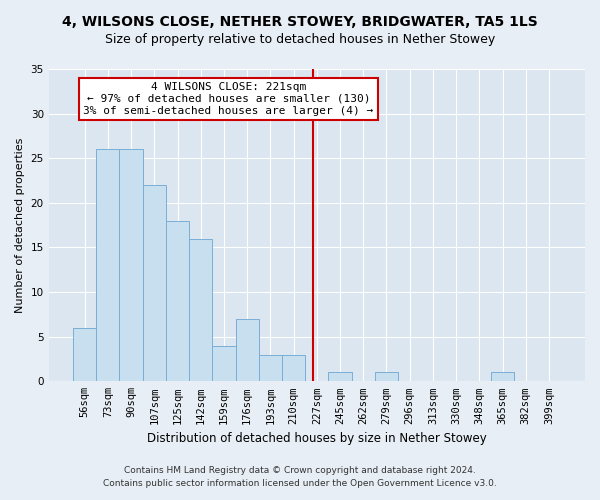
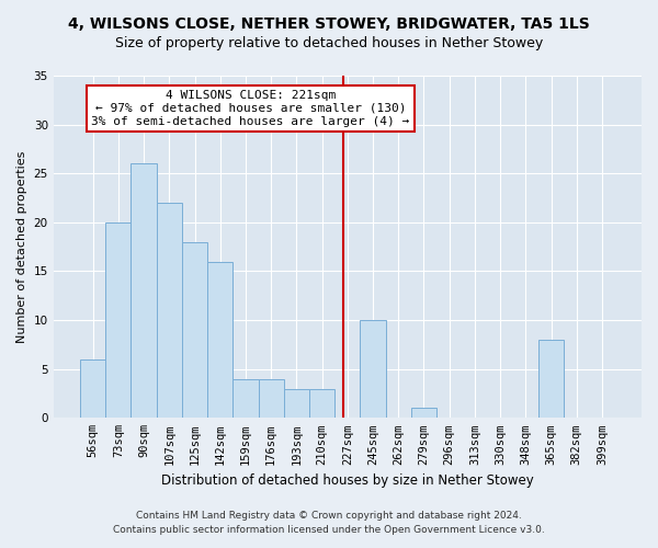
73sqm: 26 -> 20
176sqm: 7 -> 4
245sqm: 1 -> 10
365sqm: 1 -> 8
